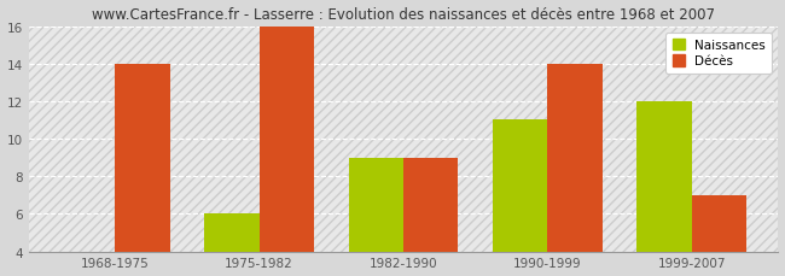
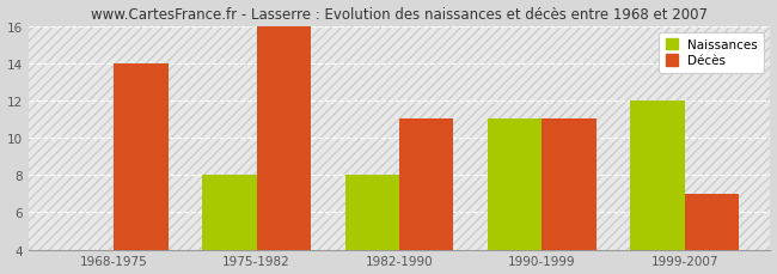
Naissances/1975-1982: 6 -> 8
Naissances/1982-1990: 9 -> 8
Décès/1982-1990: 9 -> 11
Décès/1990-1999: 14 -> 11
